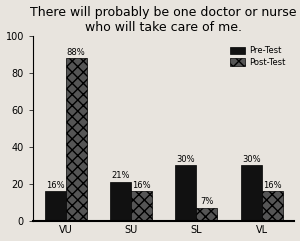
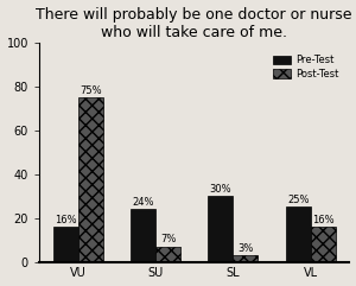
Post-Test/VU: 88% -> 75%
Pre-Test/SU: 21% -> 24%
Post-Test/SU: 16% -> 7%
Post-Test/SL: 7% -> 3%
Pre-Test/VL: 30% -> 25%
